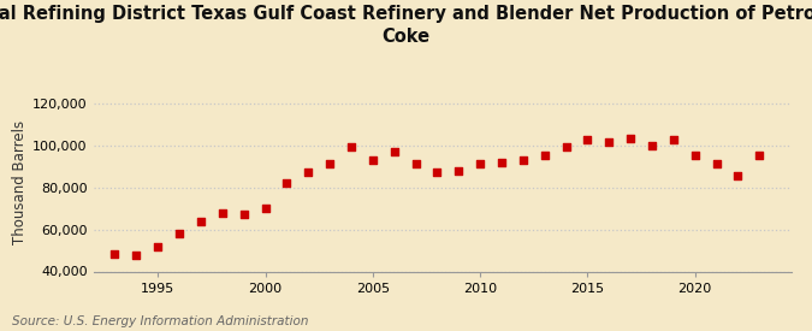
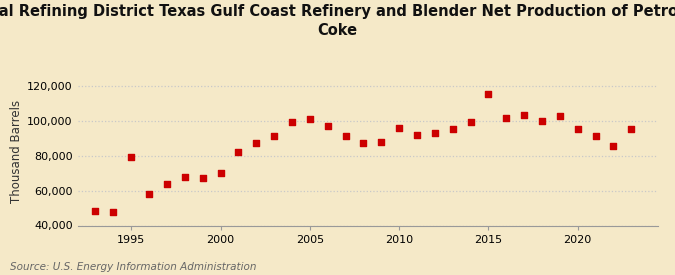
1995: 52,000 -> 79,000
2005: 93,000 -> 101,000
2010: 92,000 -> 96,000
2015: 102,000 -> 115,000
